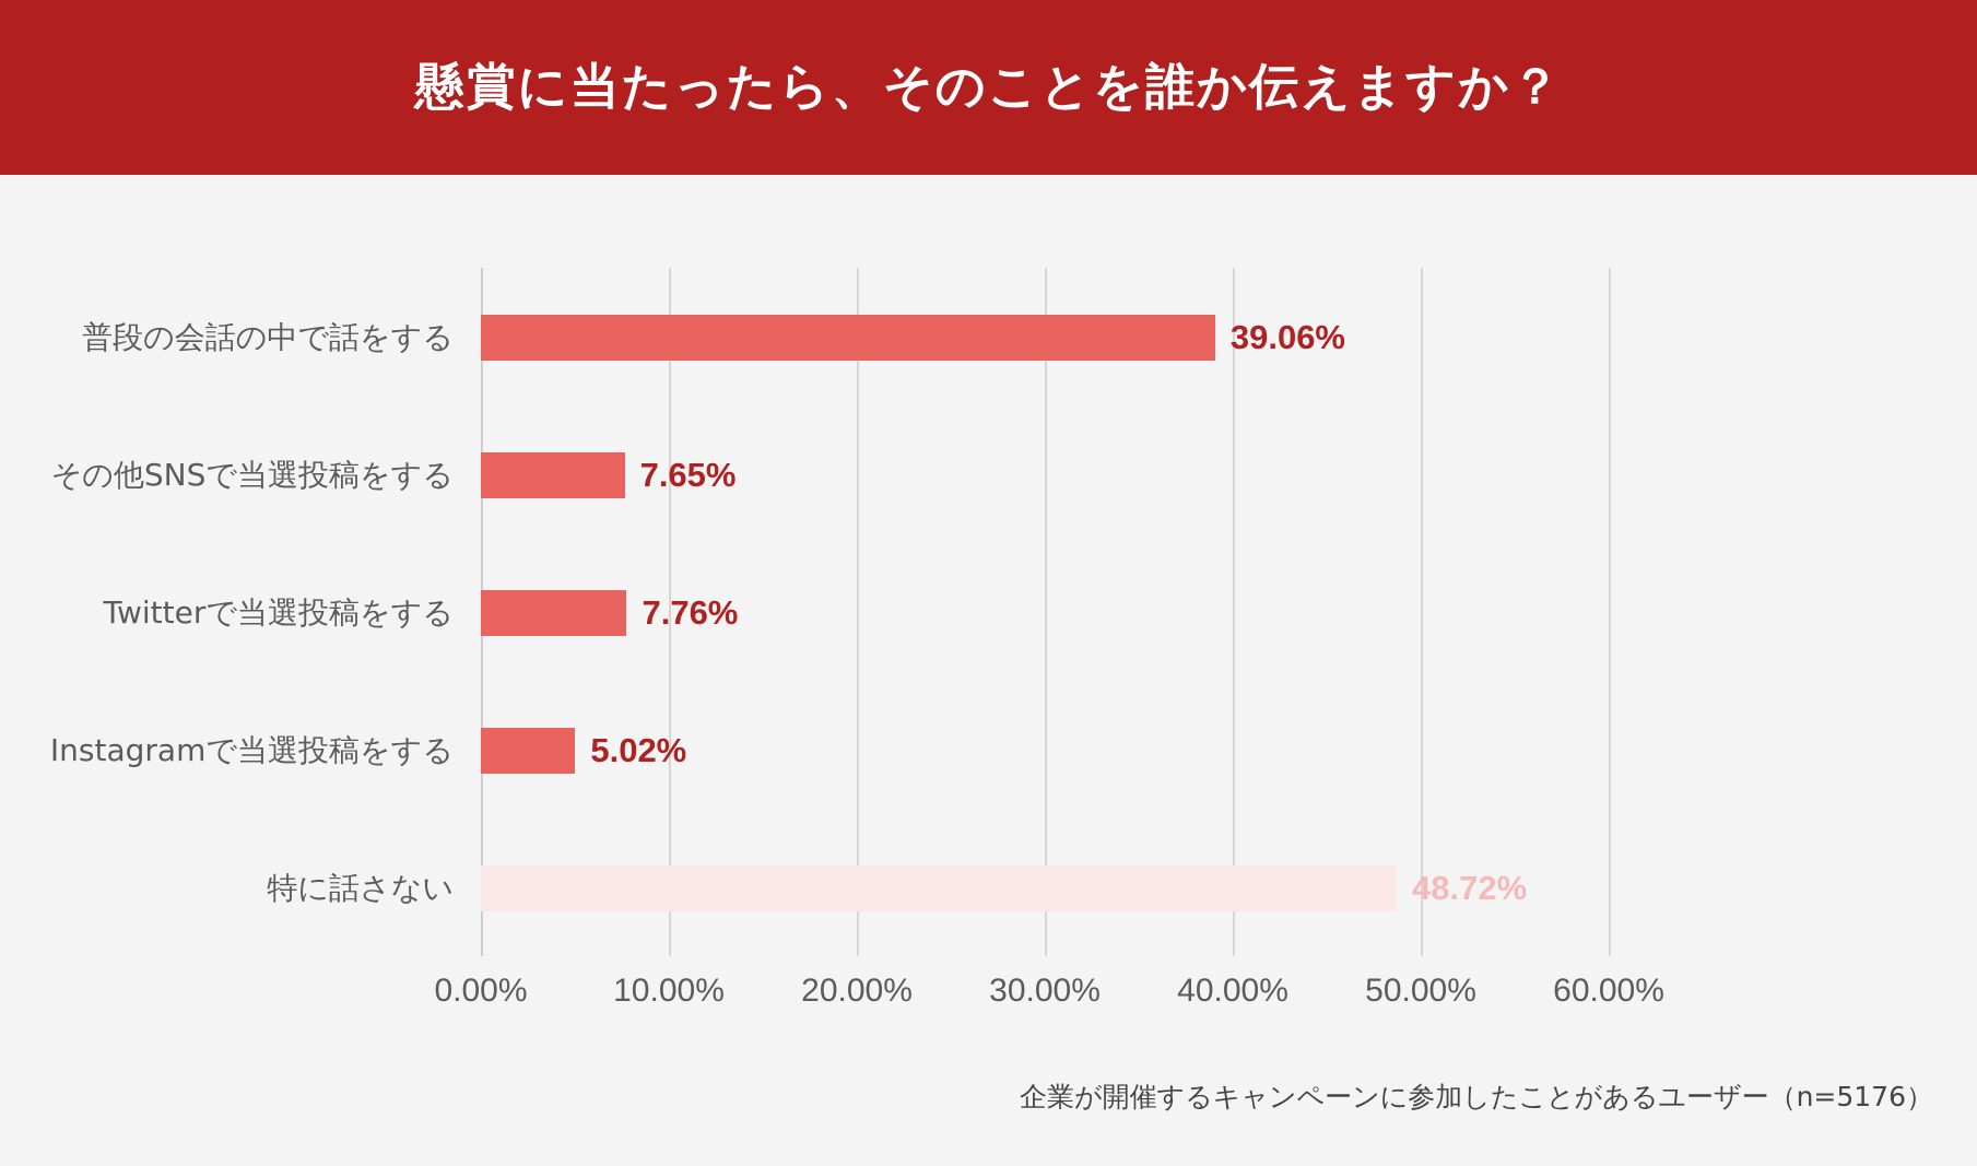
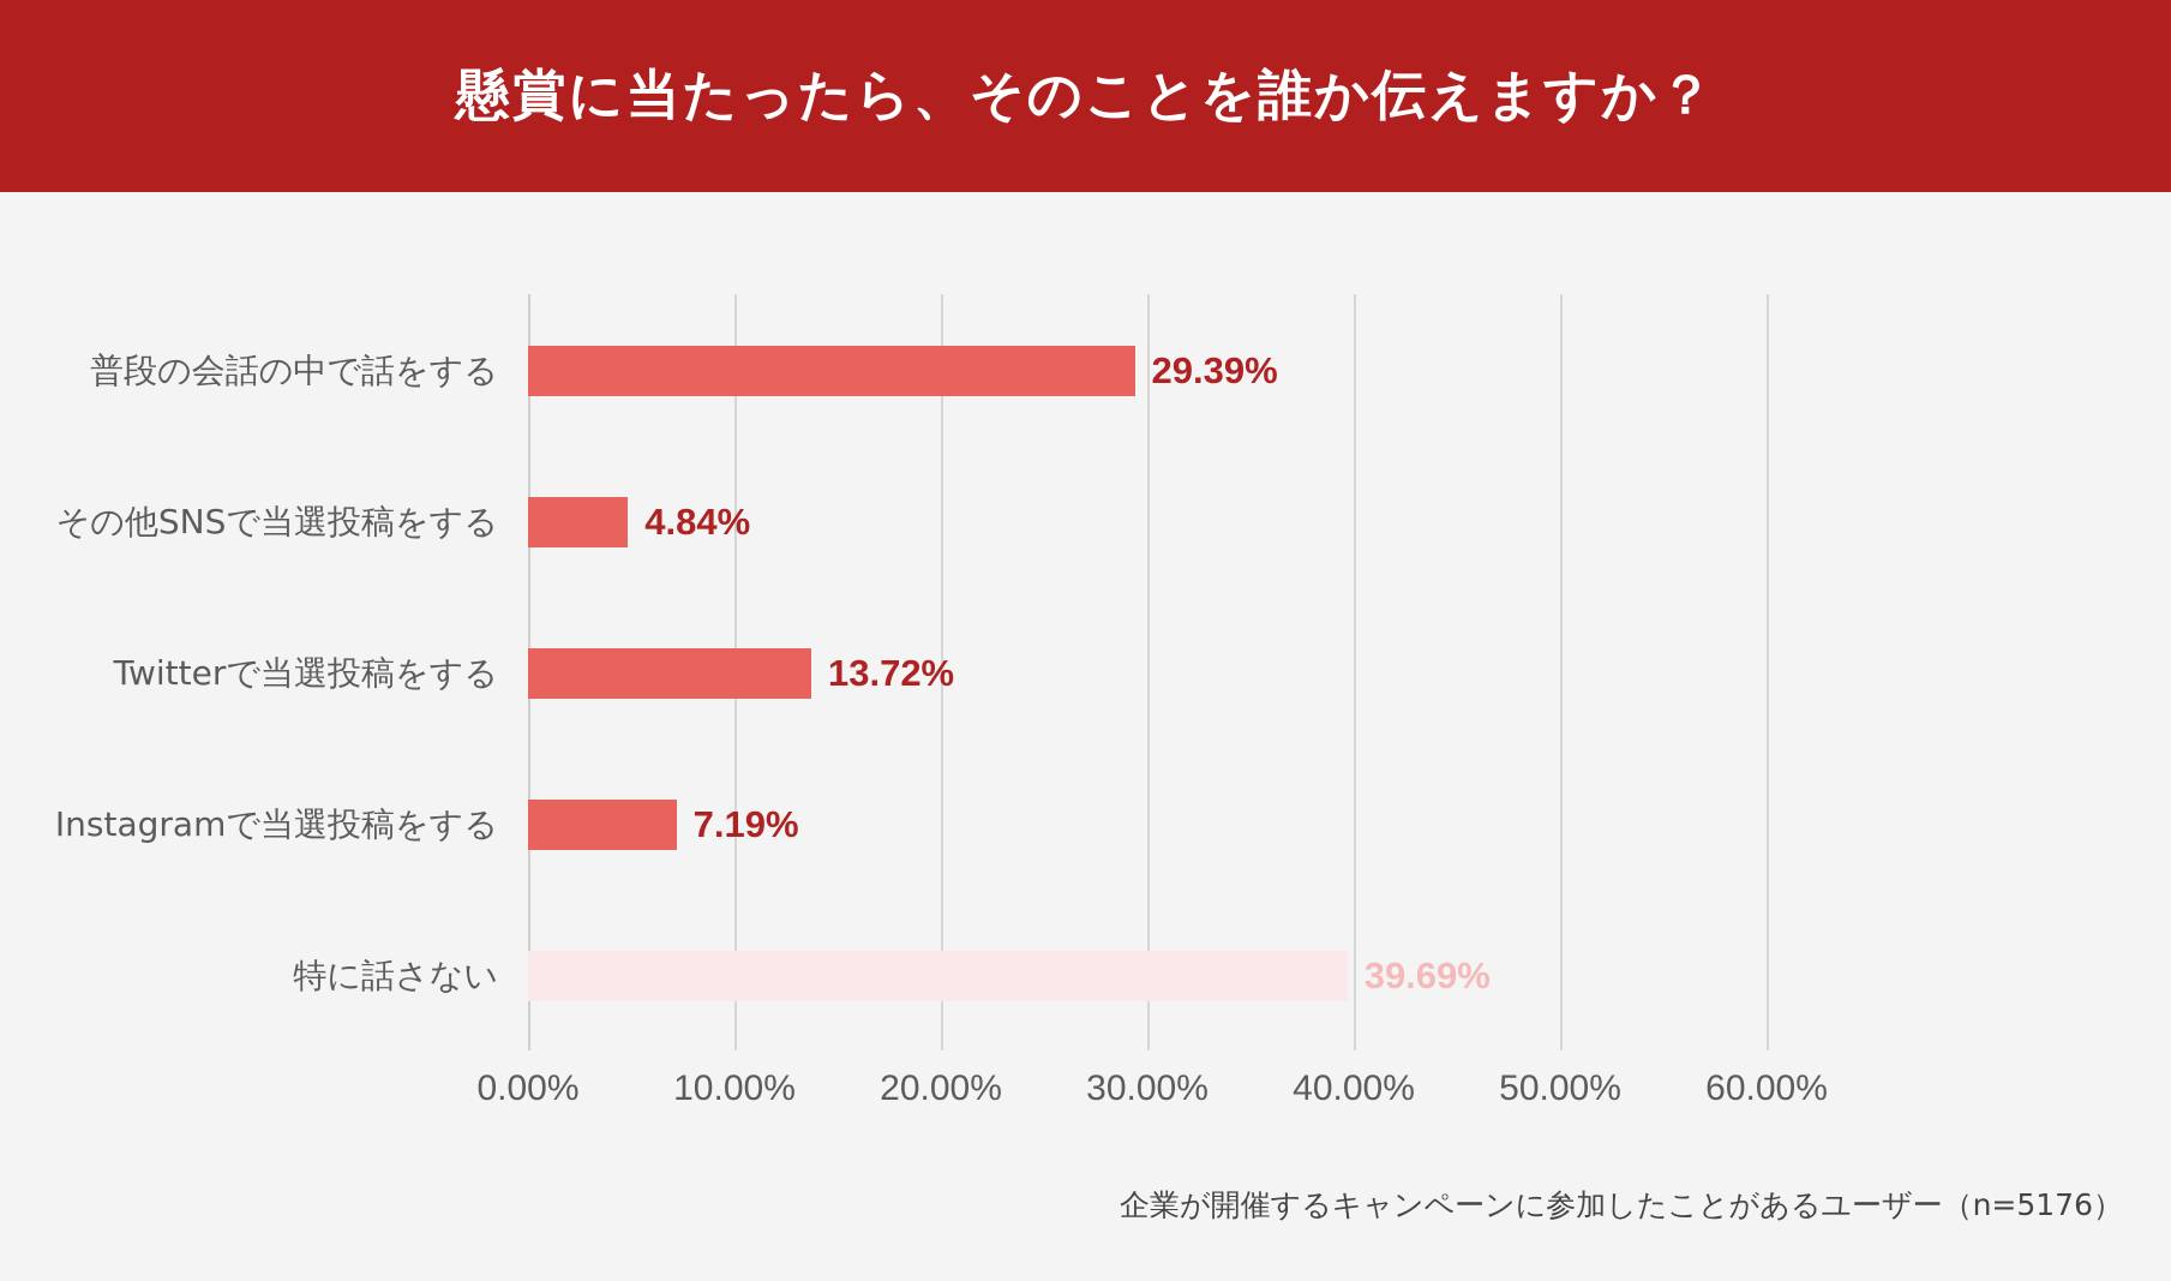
普段の会話の中で話をする: 39.06% -> 29.39%
その他SNSで当選投稿をする: 7.65% -> 4.84%
Twitterで当選投稿をする: 7.76% -> 13.72%
Instagramで当選投稿をする: 5.02% -> 7.19%
特に話さない: 48.72% -> 39.69%
